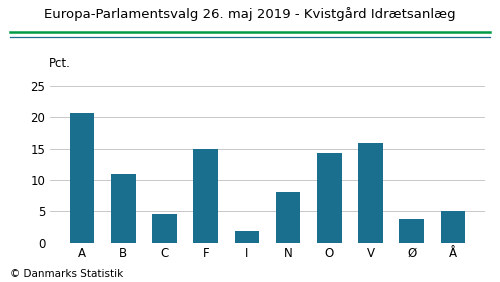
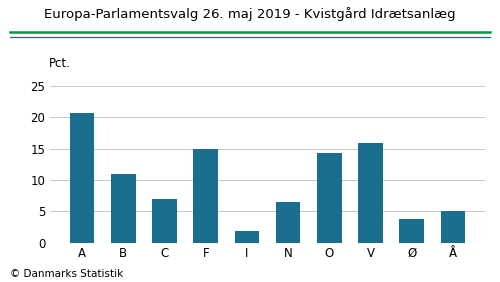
C: 4.6 -> 6.9
N: 8.0 -> 6.4
